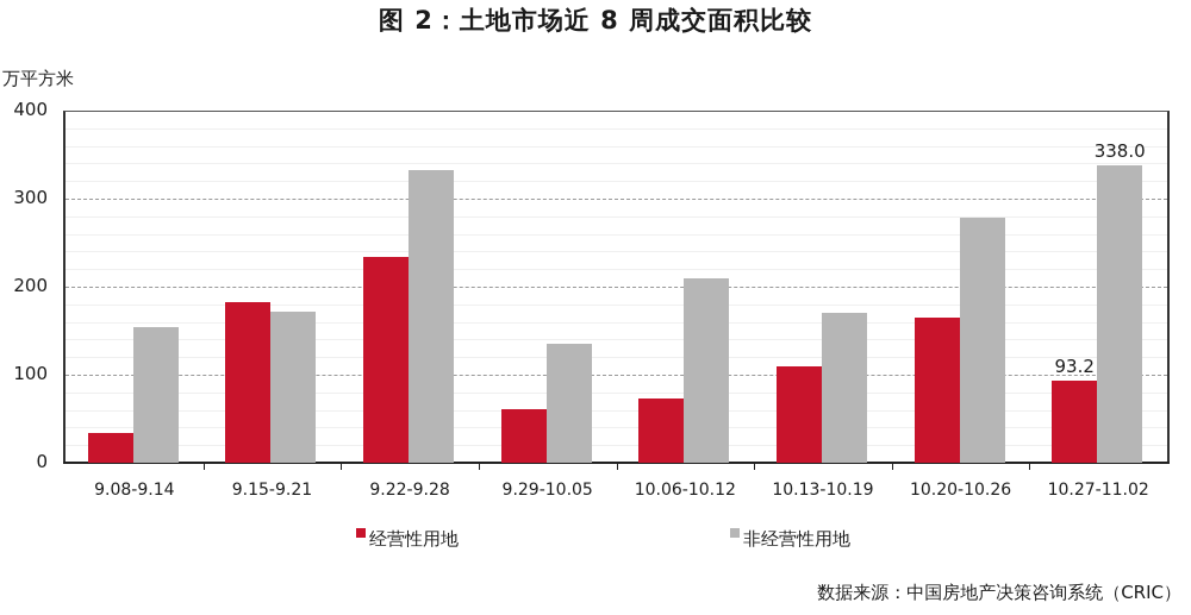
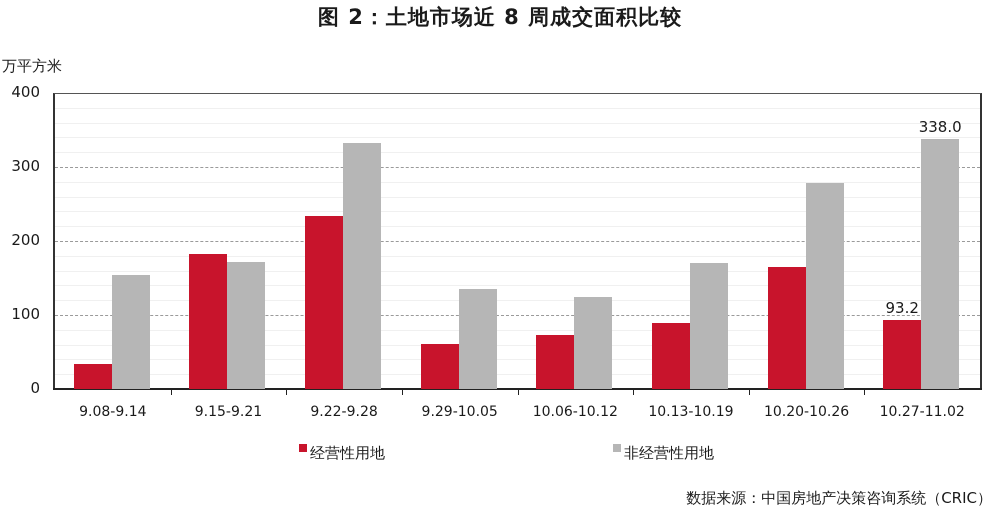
非经营性用地/10.06-10.12: 210 -> 120
经营性用地/10.13-10.19: 110 -> 90
